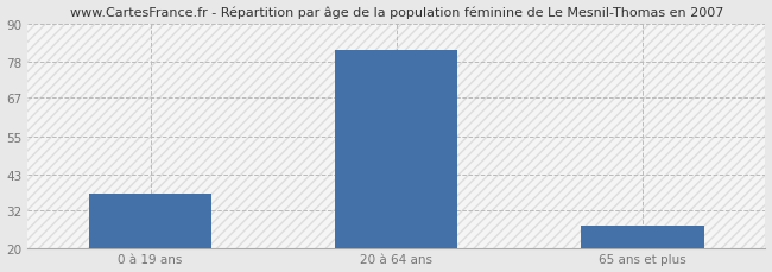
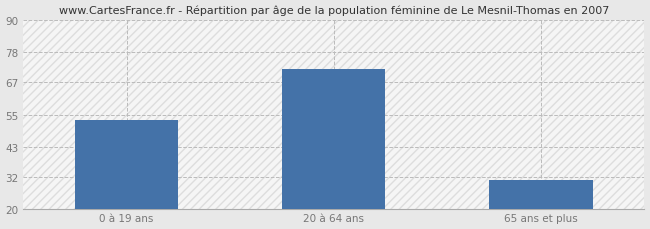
0 à 19 ans: 37 -> 53
20 à 64 ans: 82 -> 72
65 ans et plus: 27 -> 31
